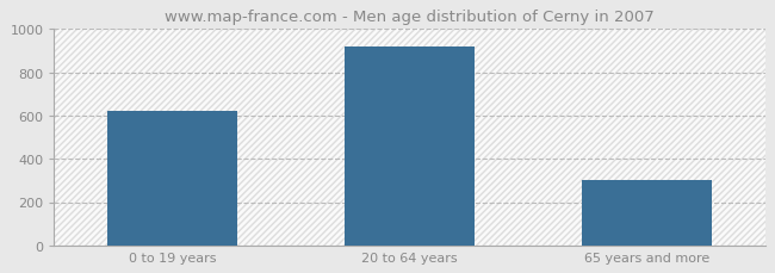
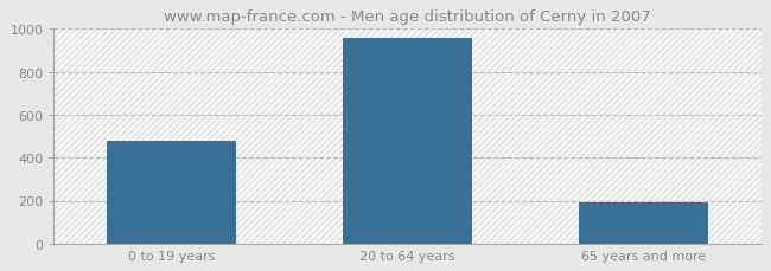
0 to 19 years: 620 -> 480
20 to 64 years: 920 -> 960
65 years and more: 300 -> 190
